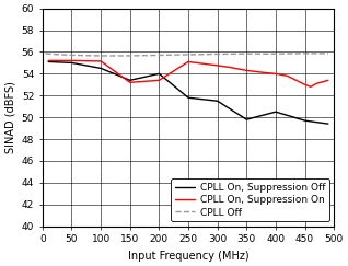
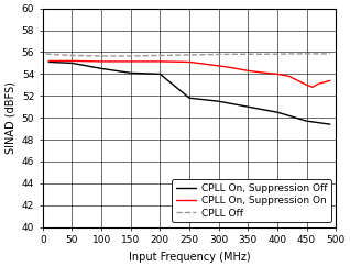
CPLL On, Suppression Off/150: 53.4 -> 54.1
CPLL On, Suppression On/150: 53.2 -> 55.1
CPLL On, Suppression On/200: 53.4 -> 55.1
CPLL On, Suppression Off/350: 49.8 -> 51.0
